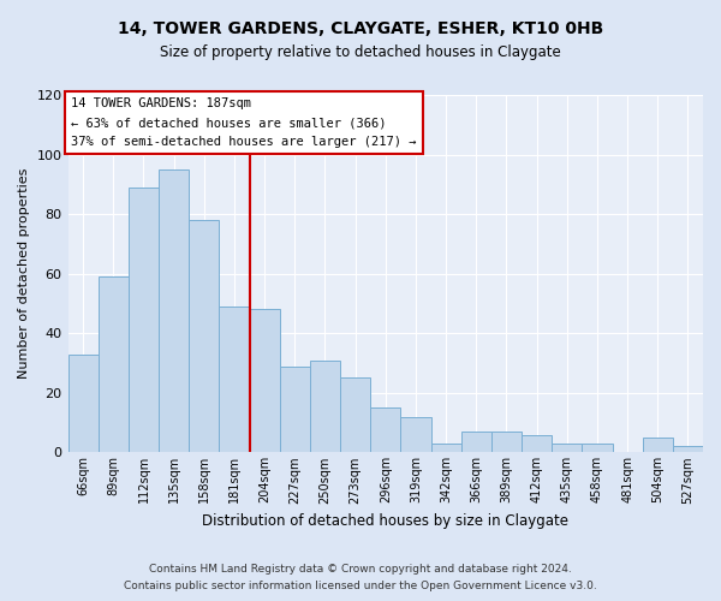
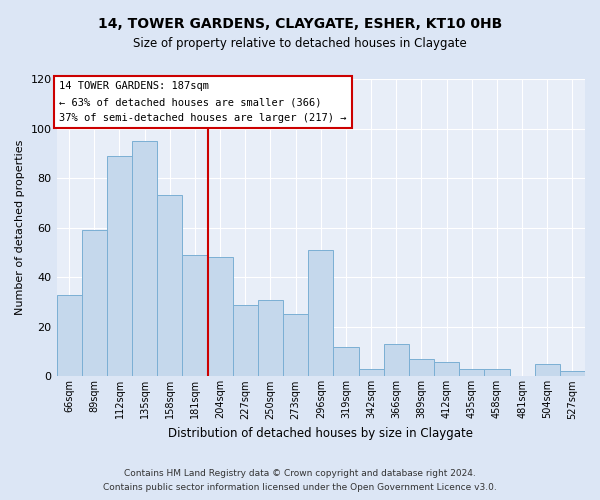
158sqm: 78 -> 73
296sqm: 15 -> 51
366sqm: 7 -> 13
